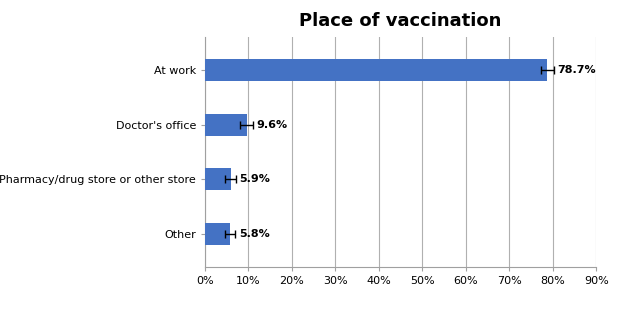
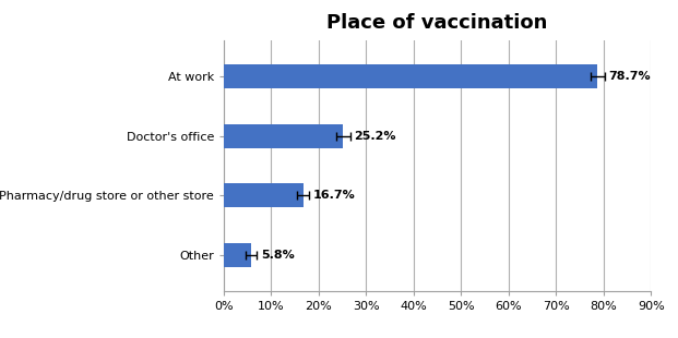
Doctor's office: 9.6% -> 25.2%
Pharmacy/drug store or other store: 5.9% -> 16.7%
